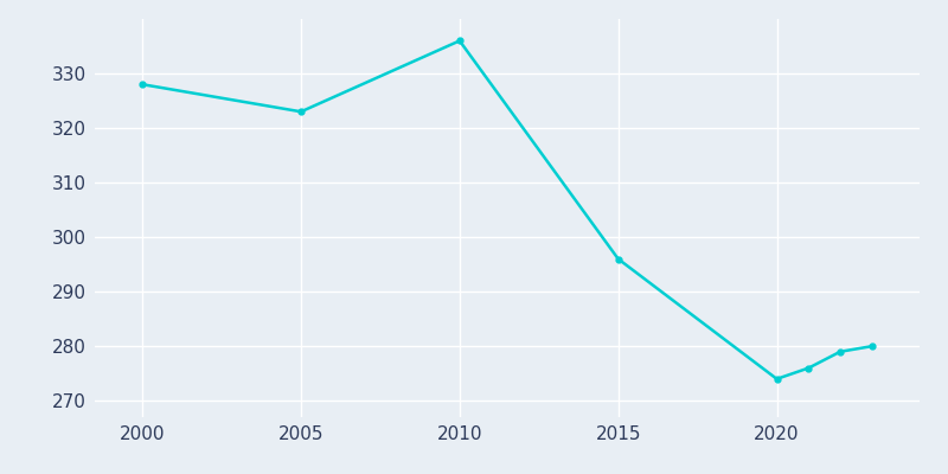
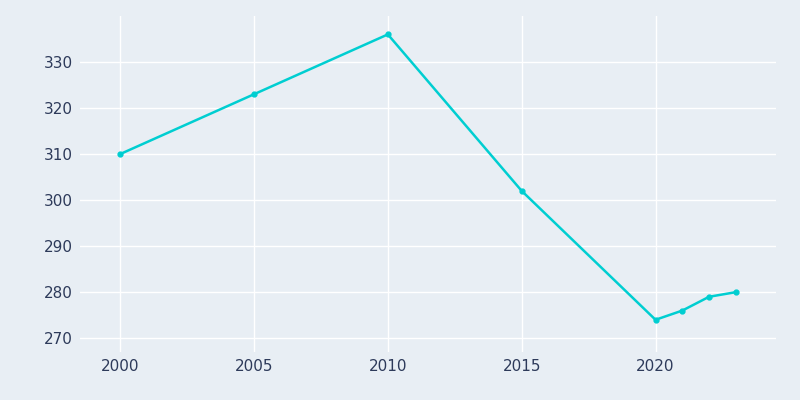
2000: 328 -> 310
2015: 296 -> 302
